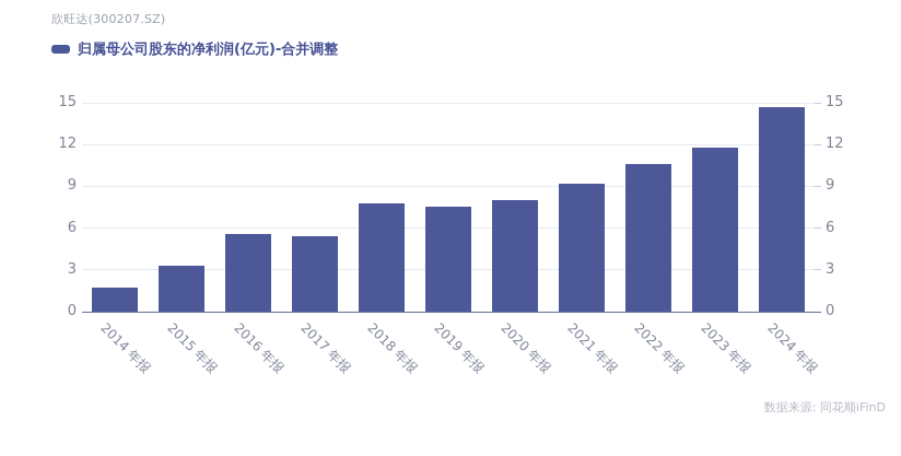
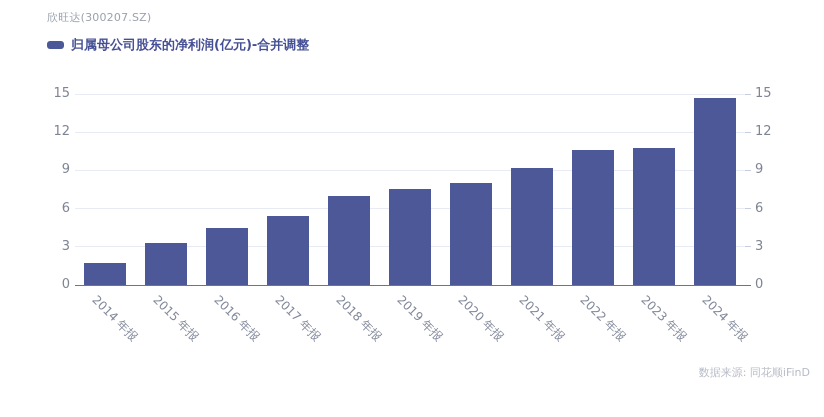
2016 年报: 5.6 -> 4.5
2018 年报: 7.8 -> 7.0
2023 年报: 11.8 -> 10.8
